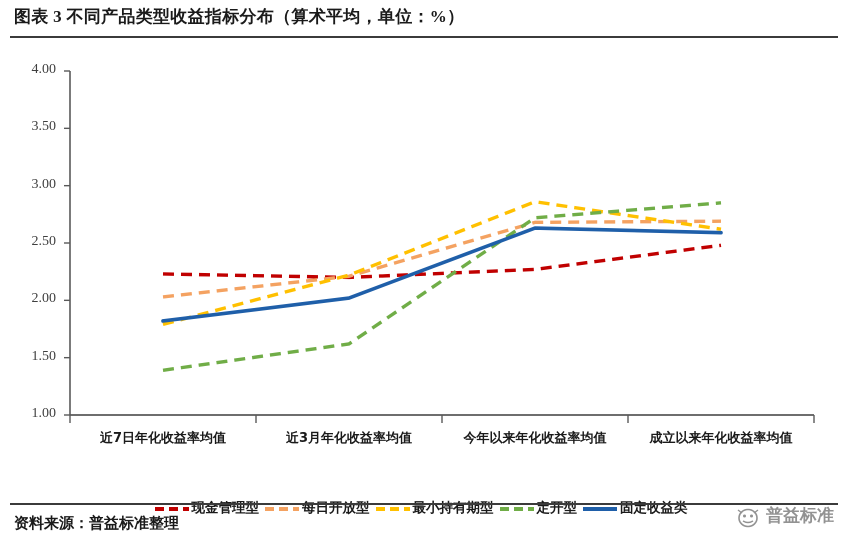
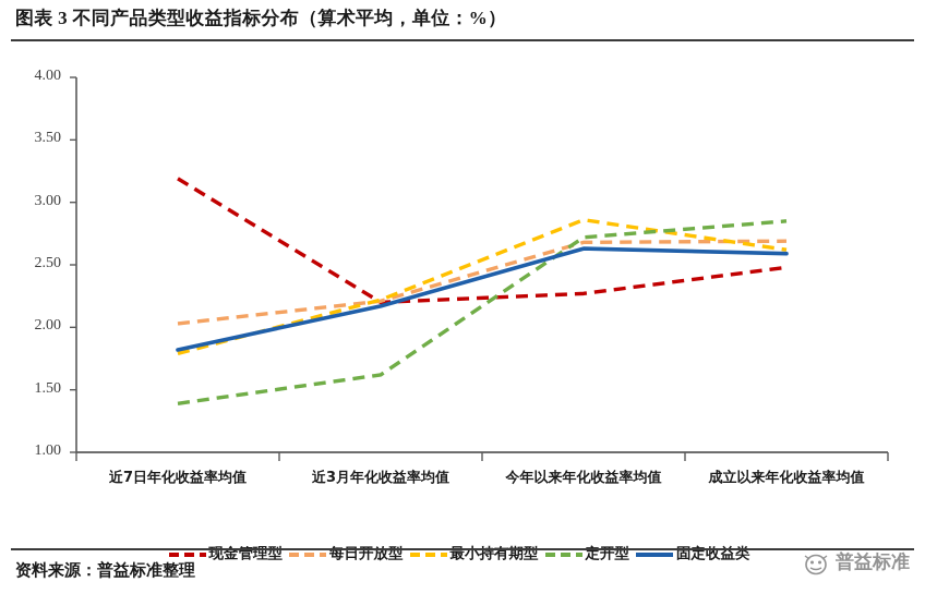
现金管理型/近7日年化收益率均值: 2.23 -> 3.19
固定收益类/近3月年化收益率均值: 2.02 -> 2.17
